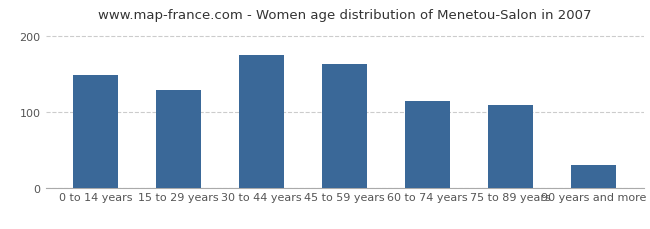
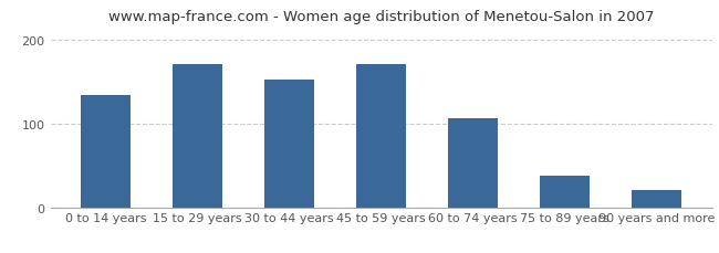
0 to 14 years: 148 -> 134
15 to 29 years: 128 -> 170
30 to 44 years: 175 -> 152
45 to 59 years: 163 -> 170
60 to 74 years: 114 -> 106
75 to 89 years: 109 -> 38
90 years and more: 30 -> 20
